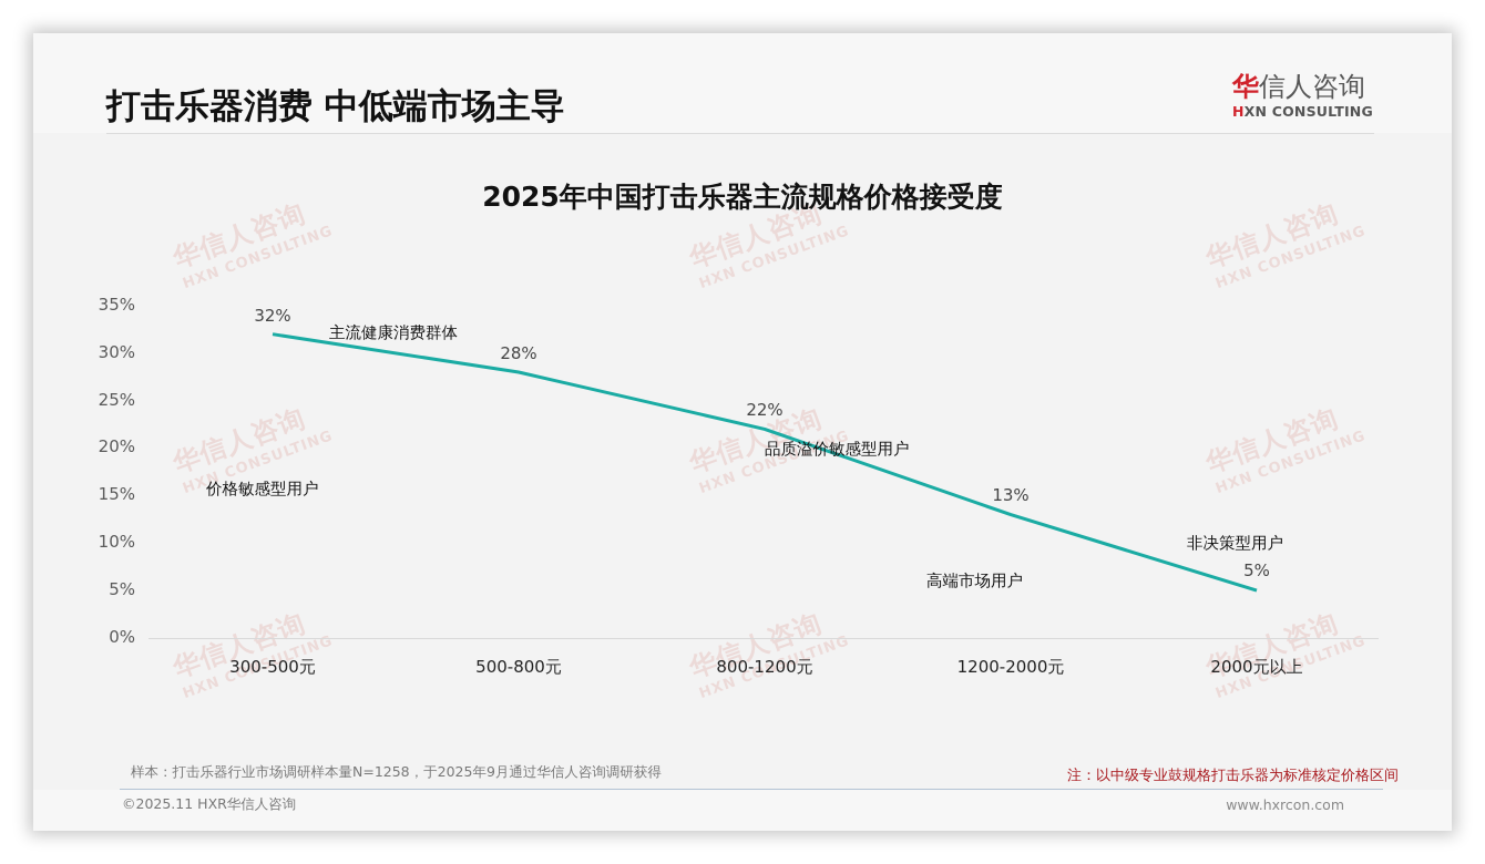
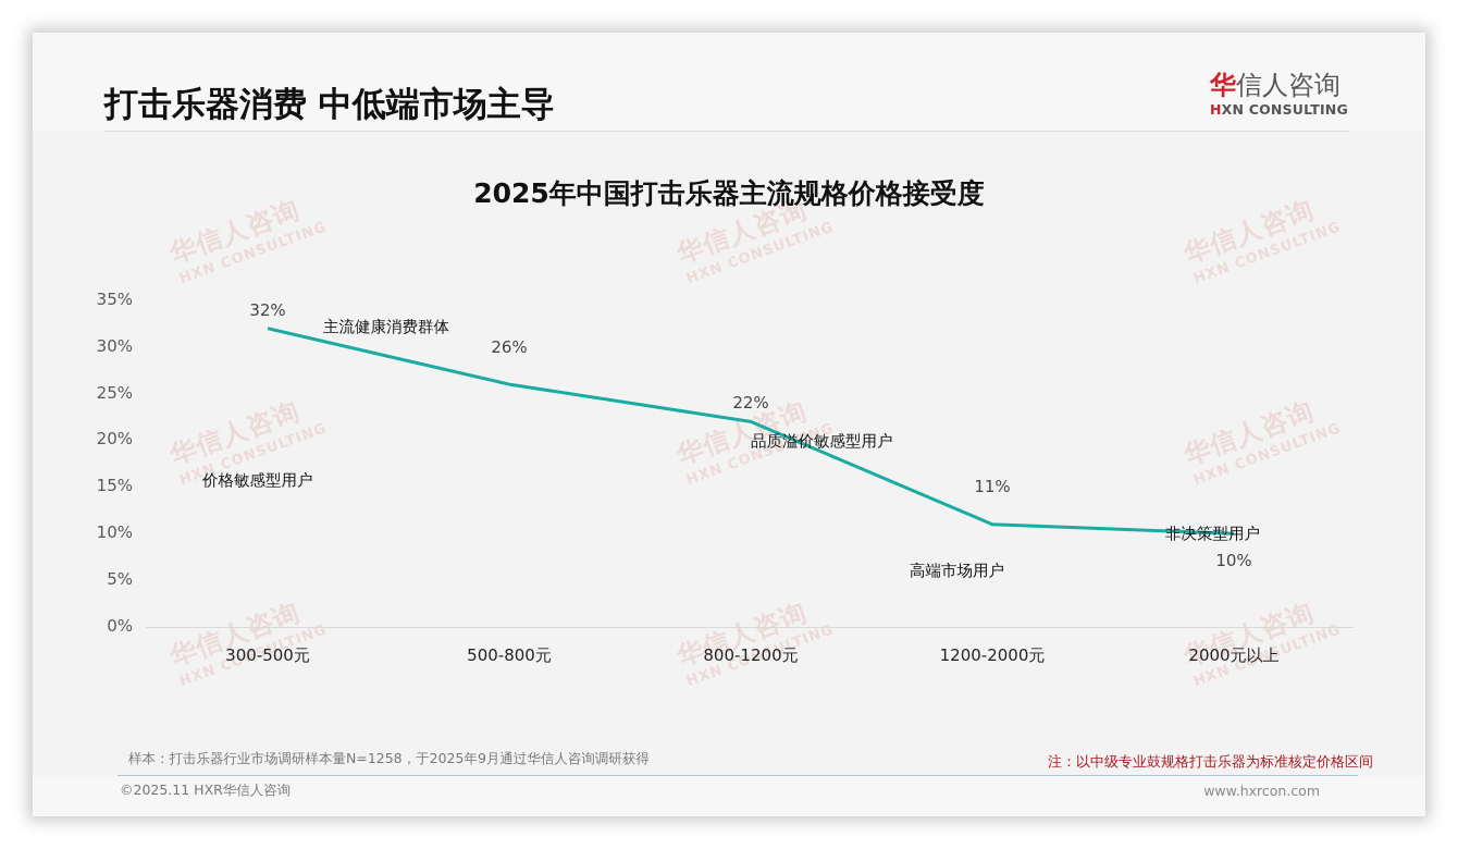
500-800元: 28% -> 26%
1200-2000元: 13% -> 11%
2000元以上: 5% -> 10%
